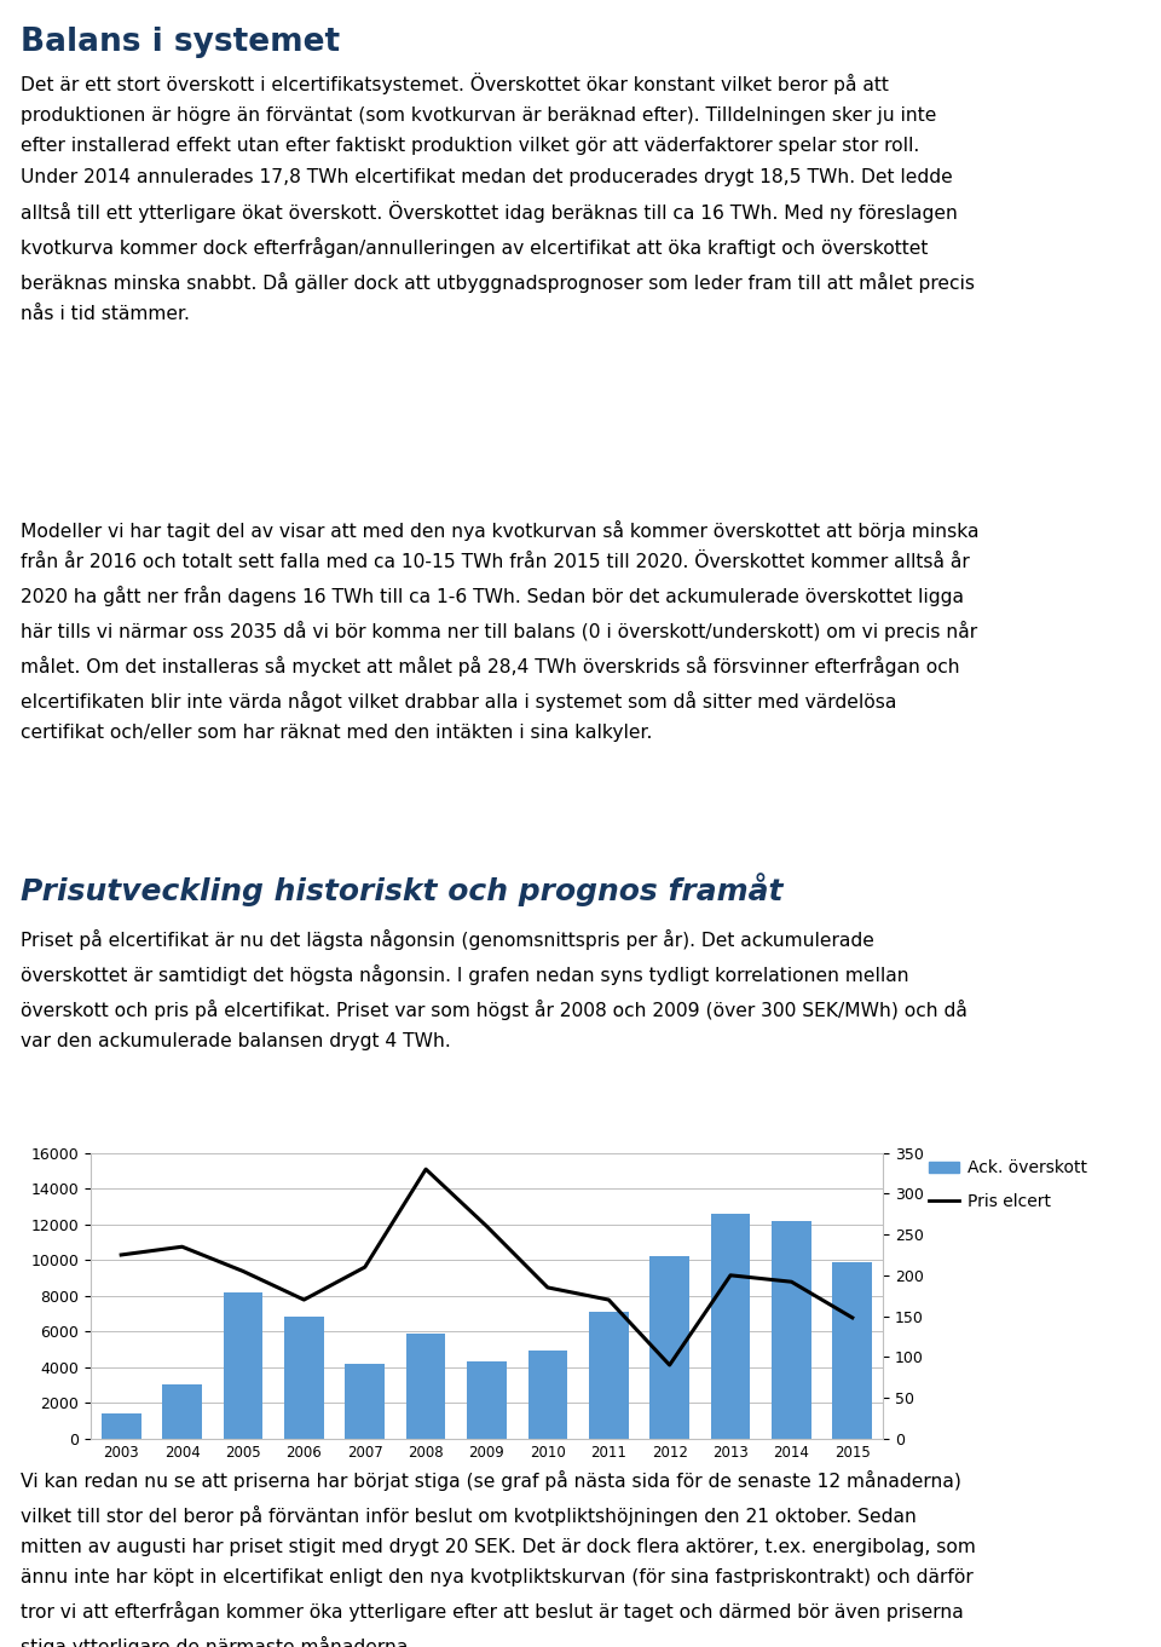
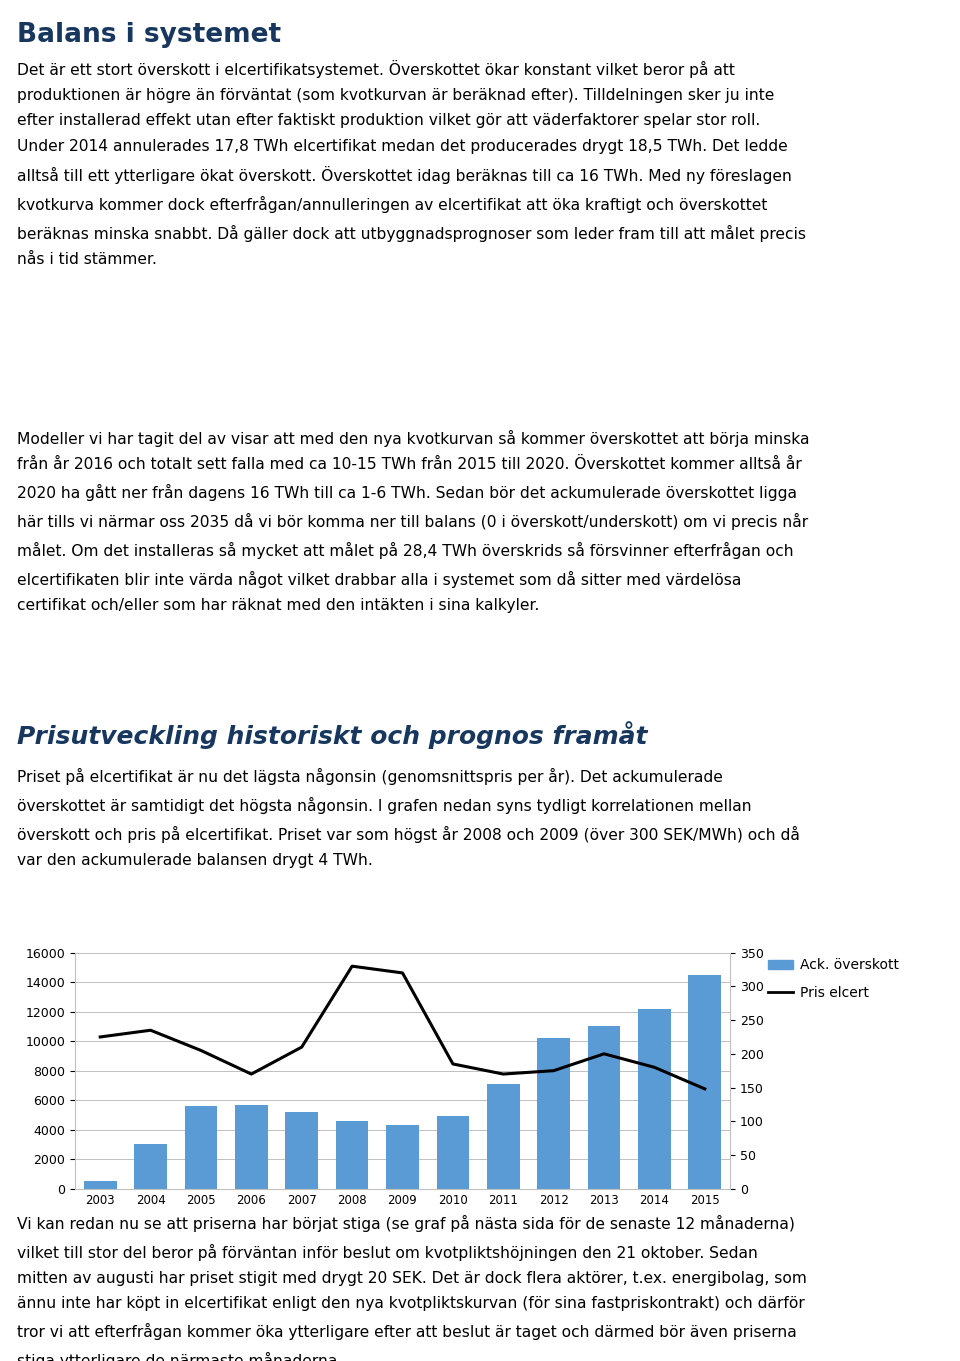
Ack. överskott/2003: 1400 -> 500
Ack. överskott/2005: 8200 -> 5600
Ack. överskott/2006: 6800 -> 5700
Ack. överskott/2007: 4200 -> 5200
Ack. överskott/2008: 5900 -> 4600
Pris elcert/2009: 260 -> 320
Pris elcert/2012: 90 -> 175
Ack. överskott/2013: 12600 -> 11000
Pris elcert/2014: 192 -> 180
Ack. överskott/2015: 9900 -> 14500
